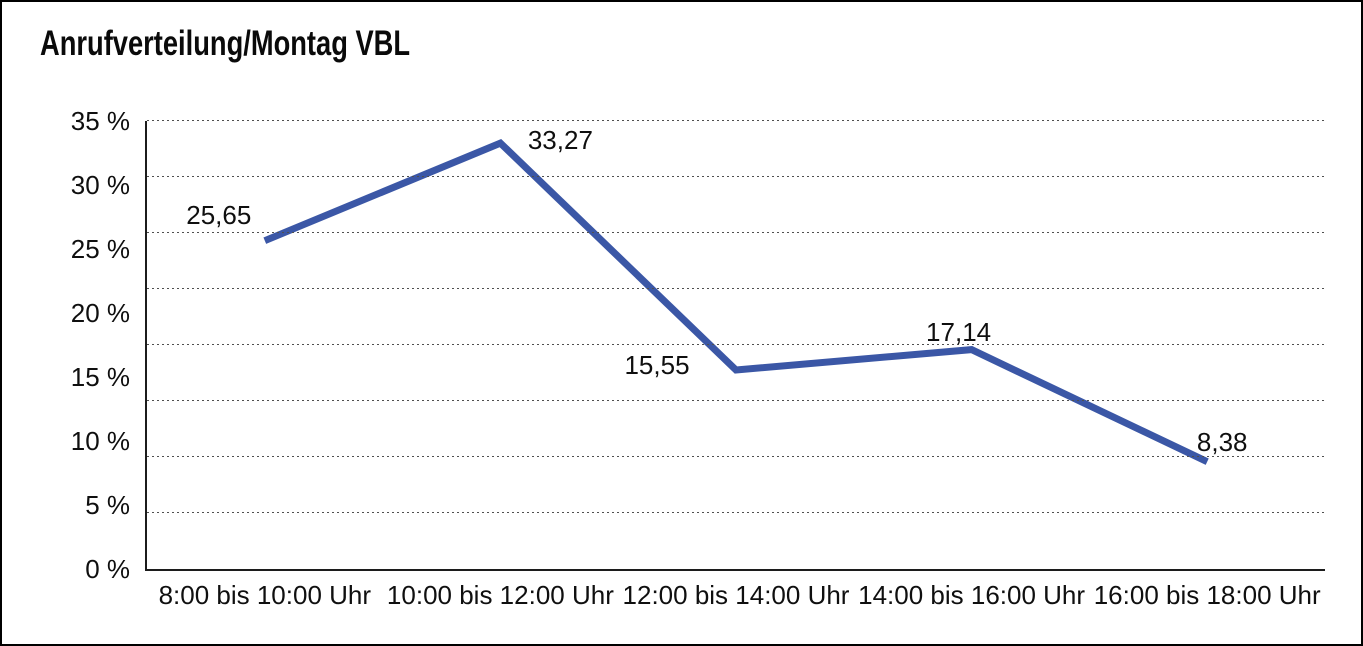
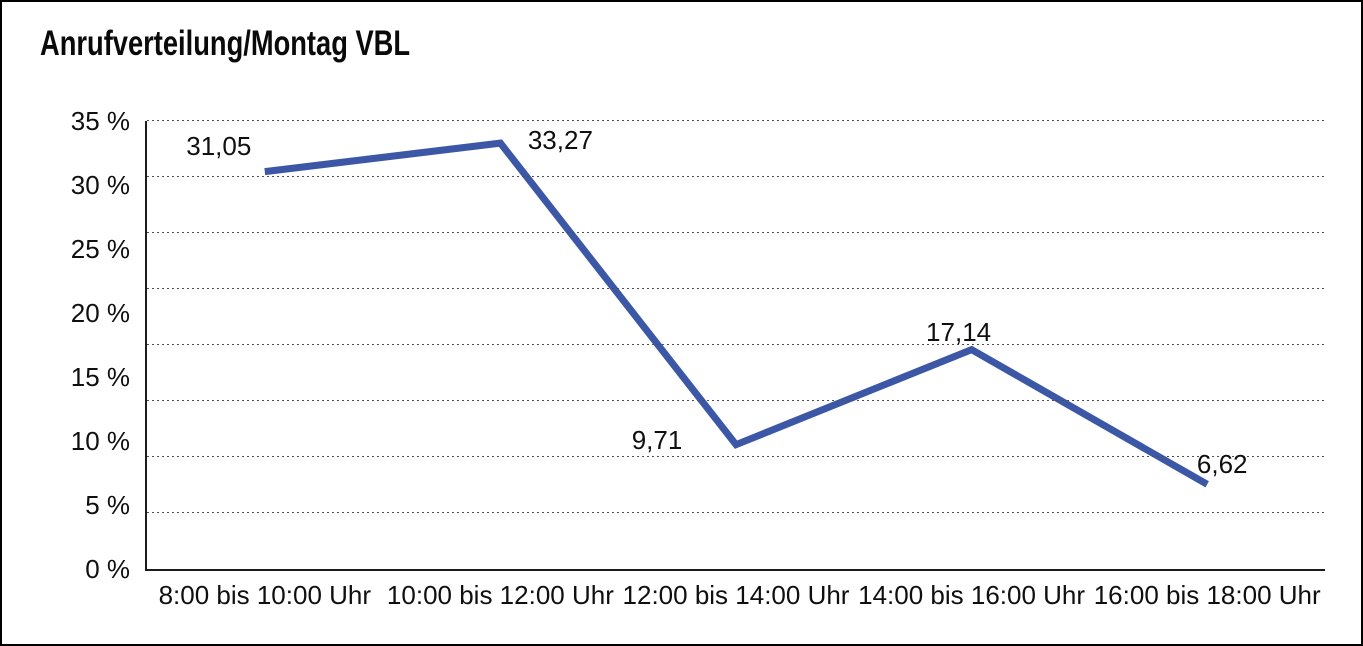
8:00 bis 10:00 Uhr: 25,65 -> 31,05
12:00 bis 14:00 Uhr: 15,55 -> 9,71
16:00 bis 18:00 Uhr: 8,38 -> 6,62
